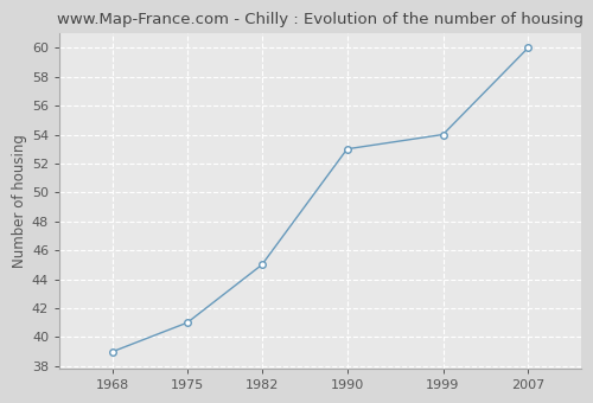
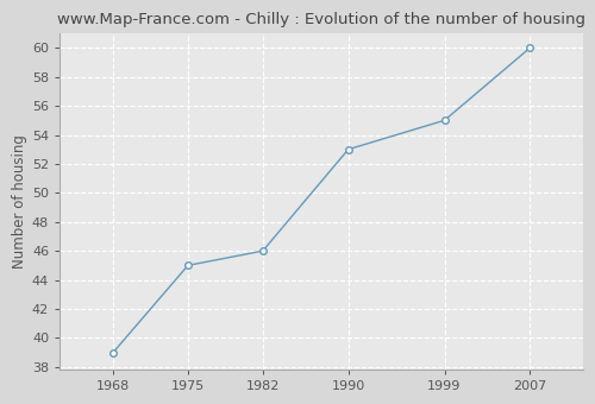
1975: 41 -> 45
1982: 45 -> 46
1999: 54 -> 55
